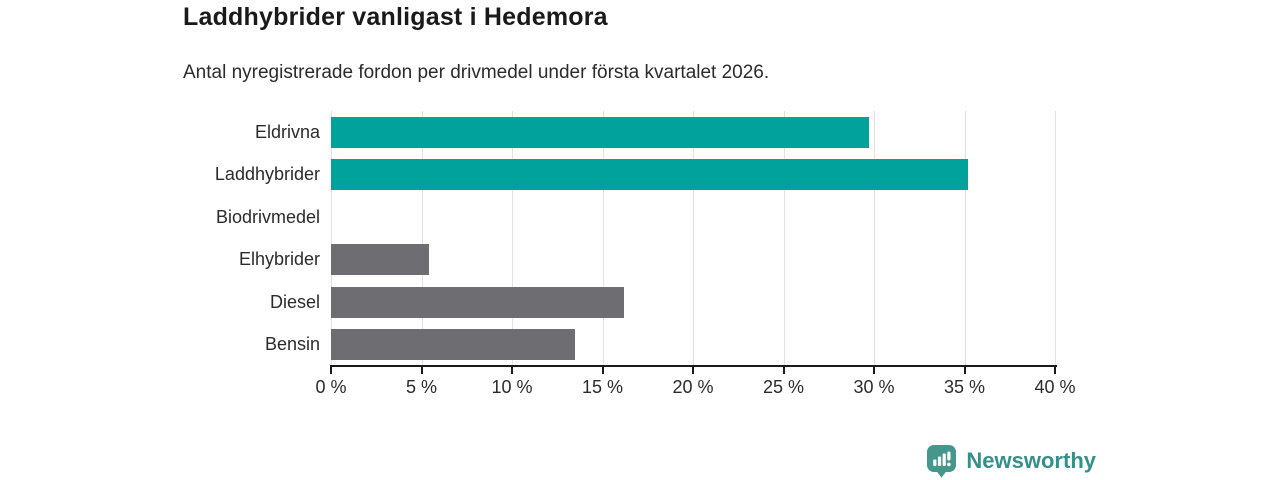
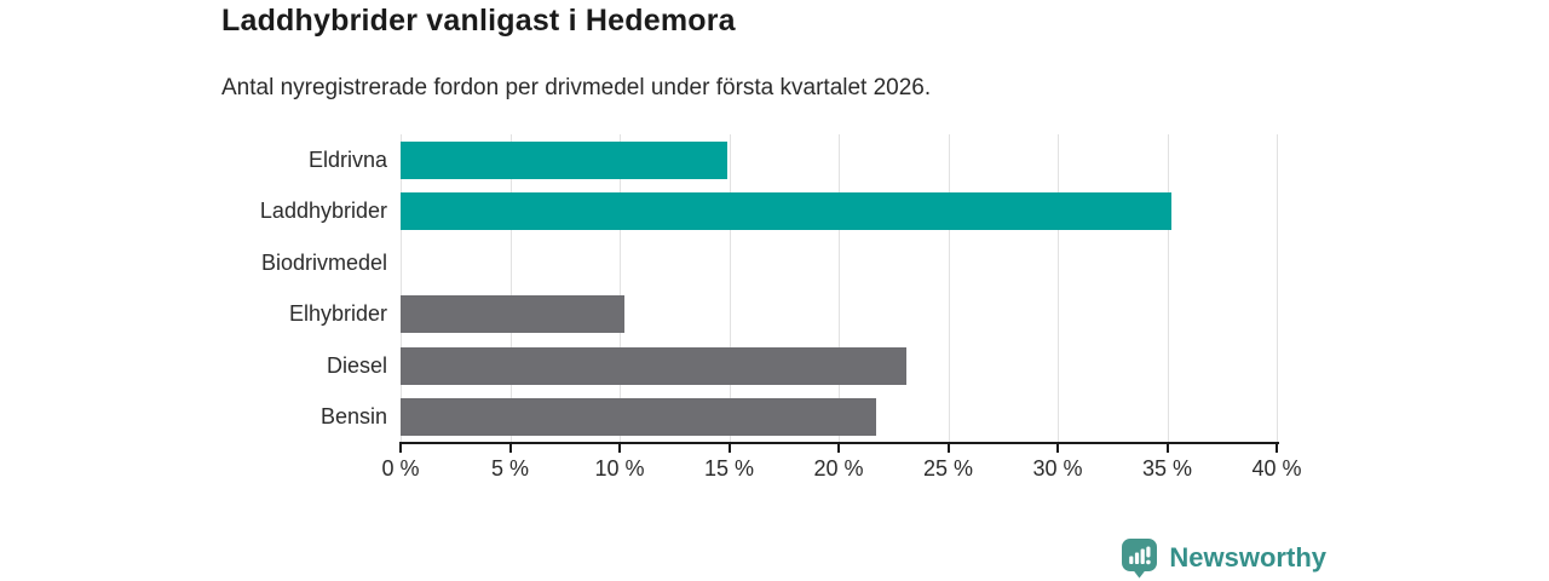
Eldrivna: 29.7% -> 14.9%
Elhybrider: 5.4% -> 10.2%
Diesel: 16.2% -> 23.1%
Bensin: 13.5% -> 21.7%
